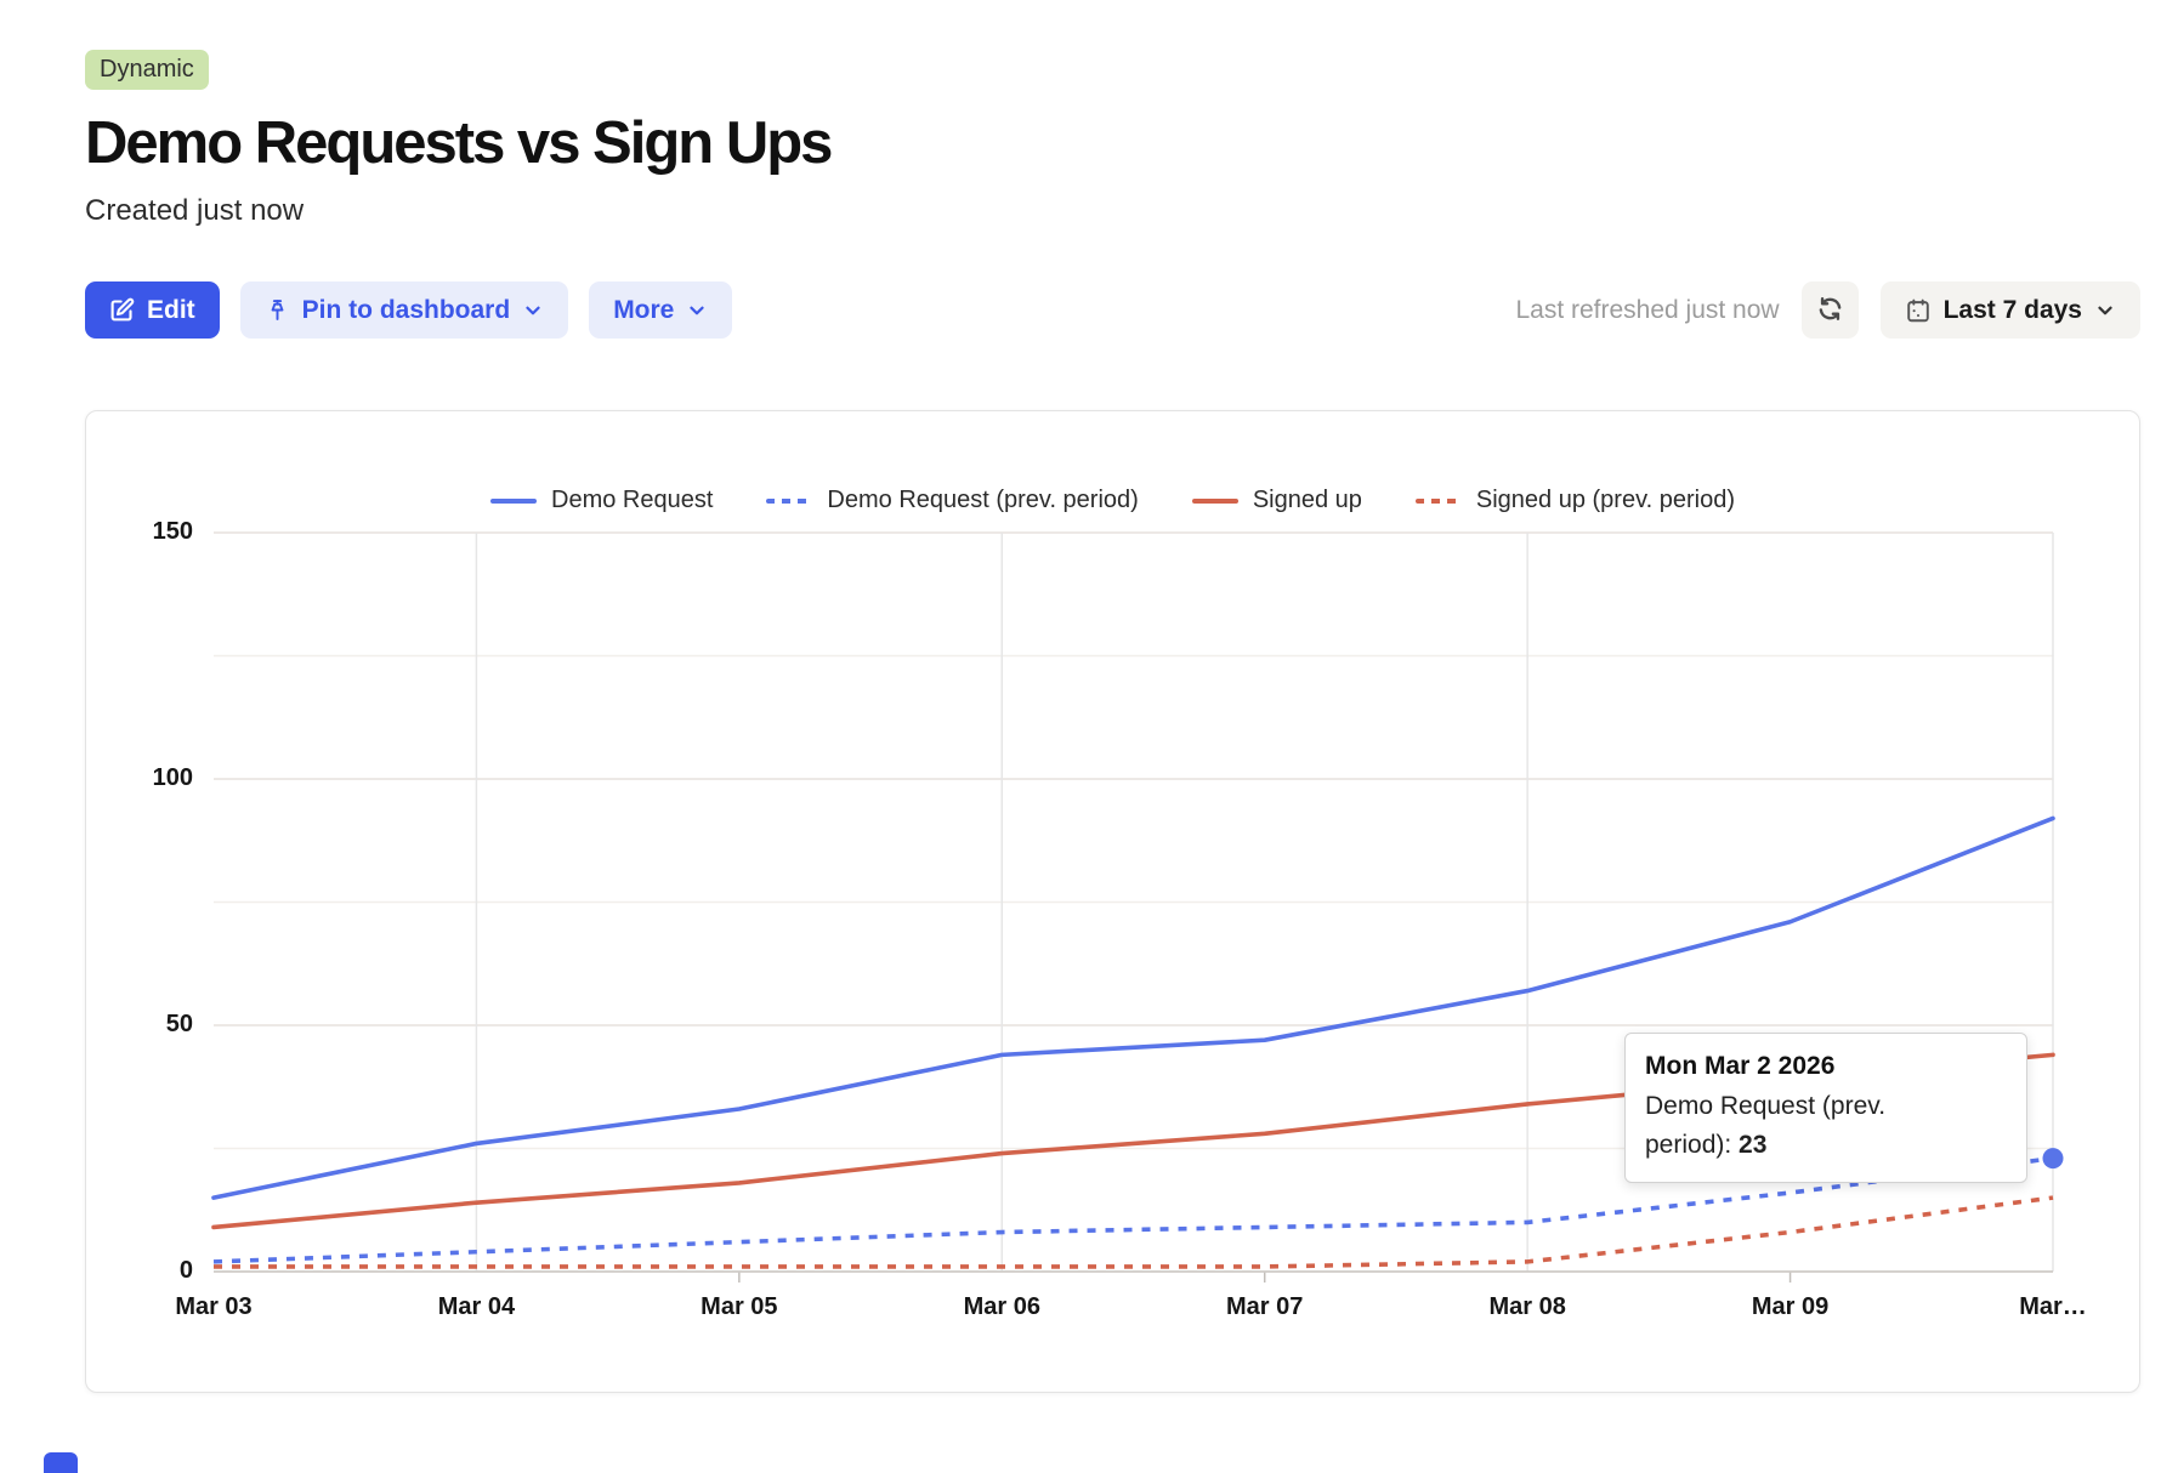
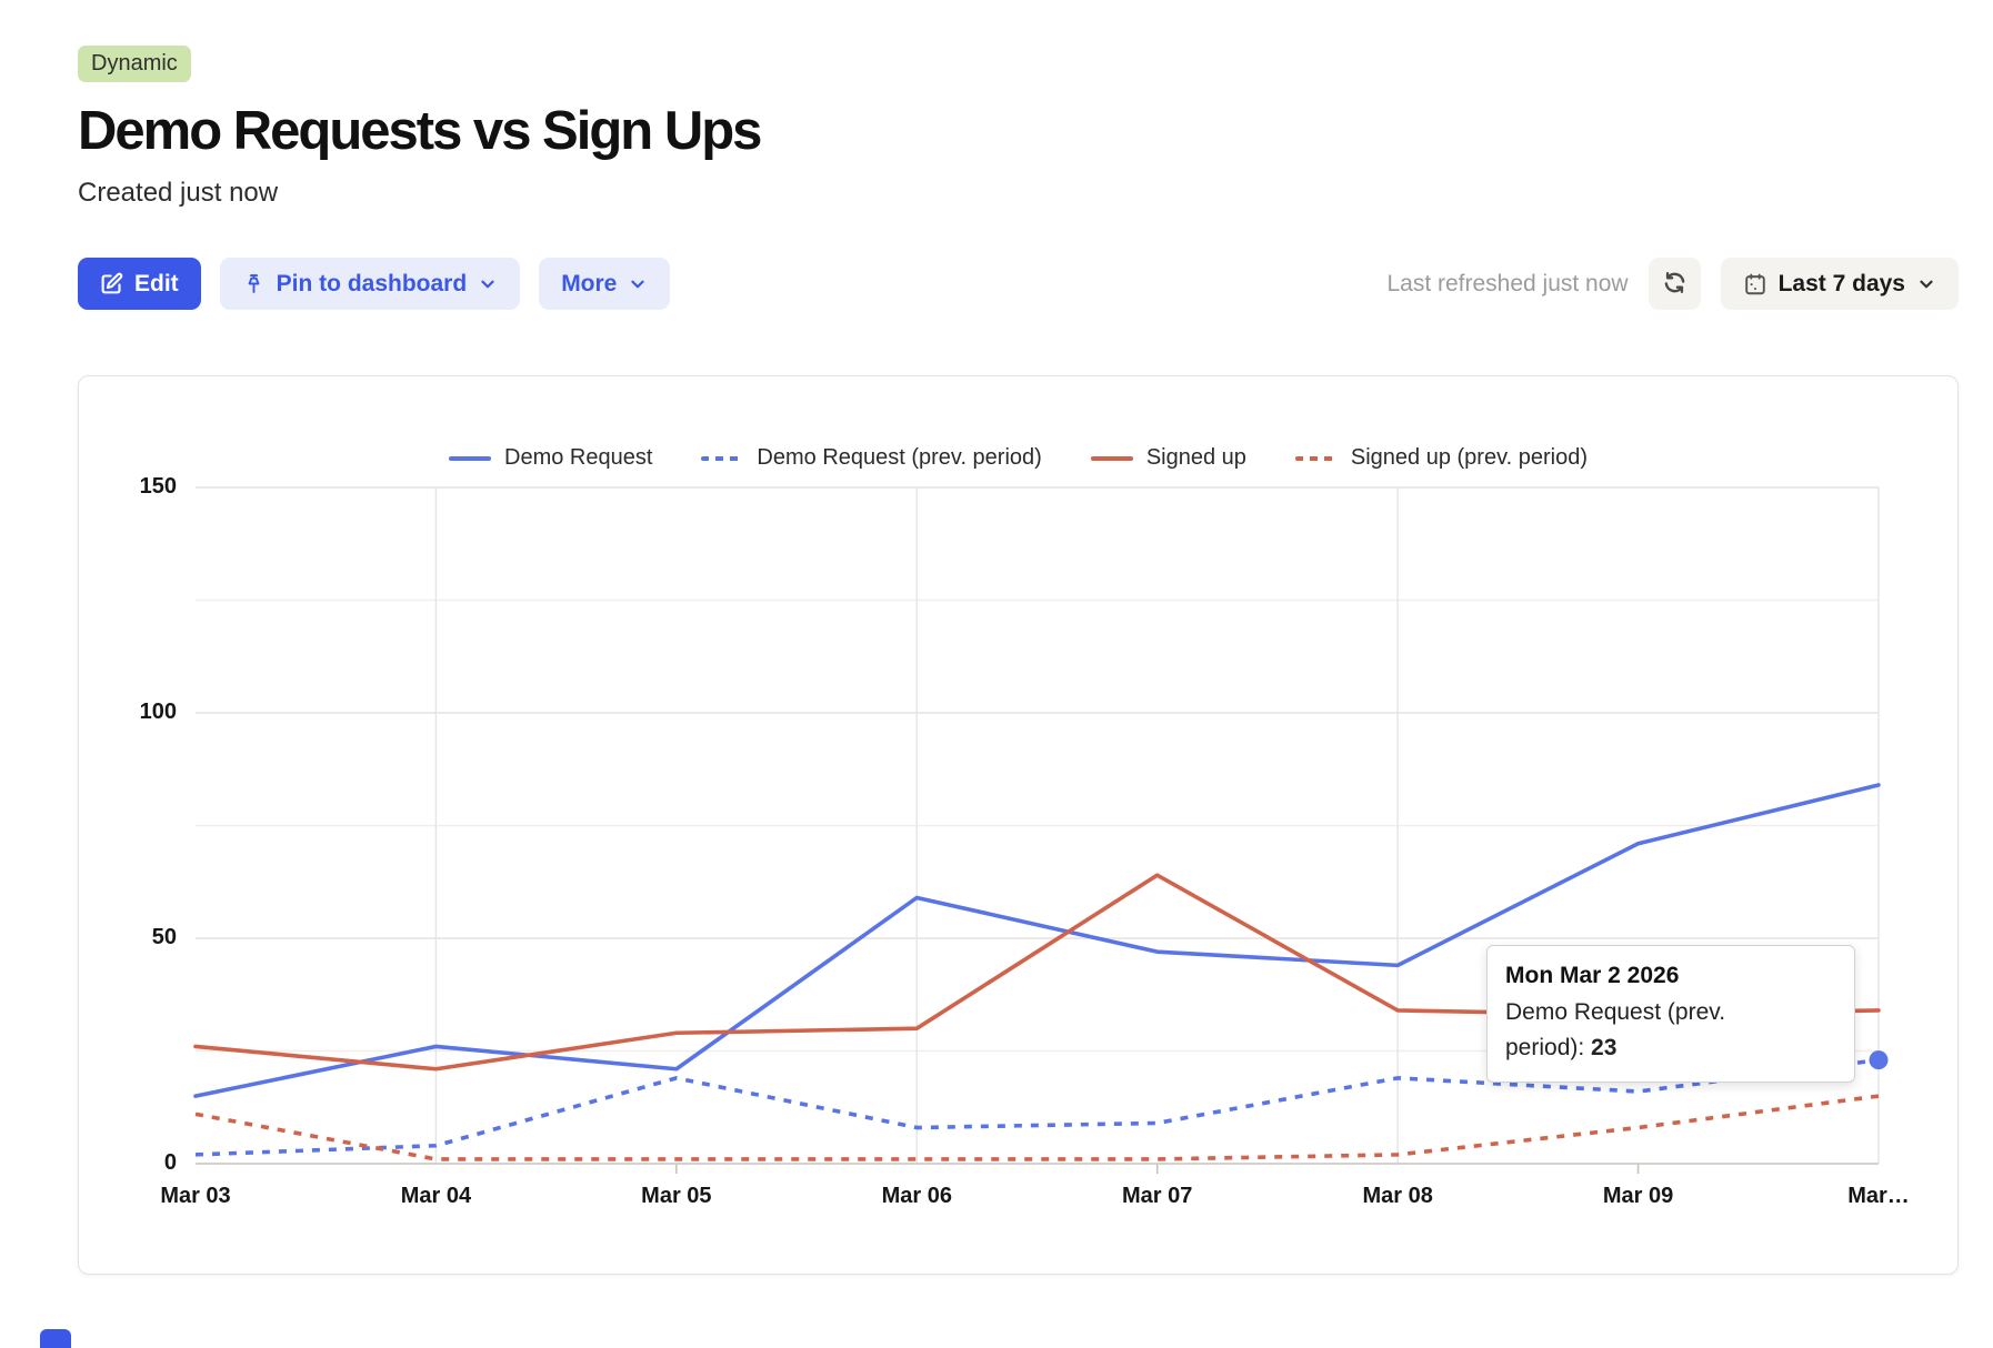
Signed up/Mar 03: 9 -> 26
Signed up (prev. period)/Mar 03: 1 -> 11
Signed up/Mar 04: 14 -> 21
Demo Request/Mar 05: 33 -> 21
Demo Request (prev. period)/Mar 05: 6 -> 19
Signed up/Mar 05: 18 -> 29
Demo Request/Mar 06: 44 -> 59
Signed up/Mar 06: 24 -> 30
Signed up/Mar 07: 28 -> 64
Demo Request/Mar 08: 57 -> 44
Demo Request (prev. period)/Mar 08: 10 -> 19
Signed up/Mar 09: 39 -> 33
Demo Request/Mar…: 92 -> 84
Signed up/Mar…: 44 -> 34
